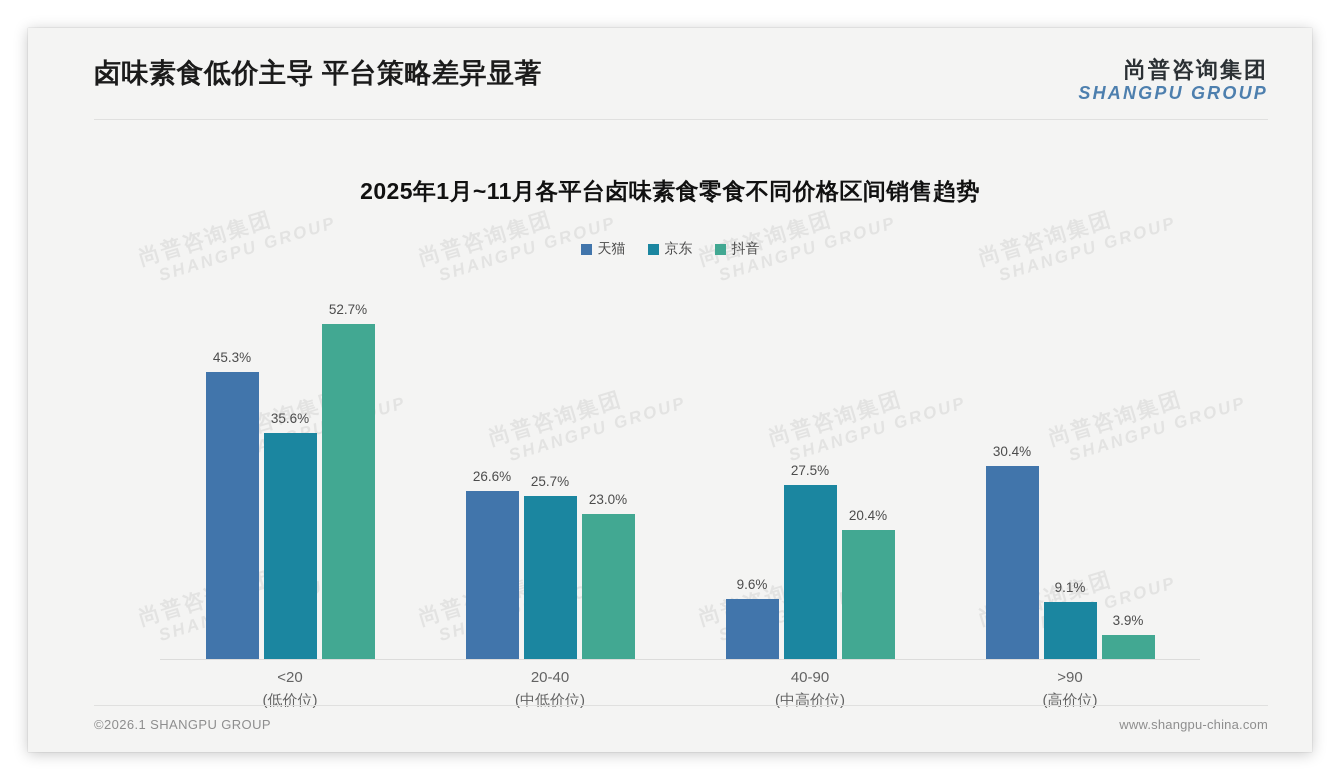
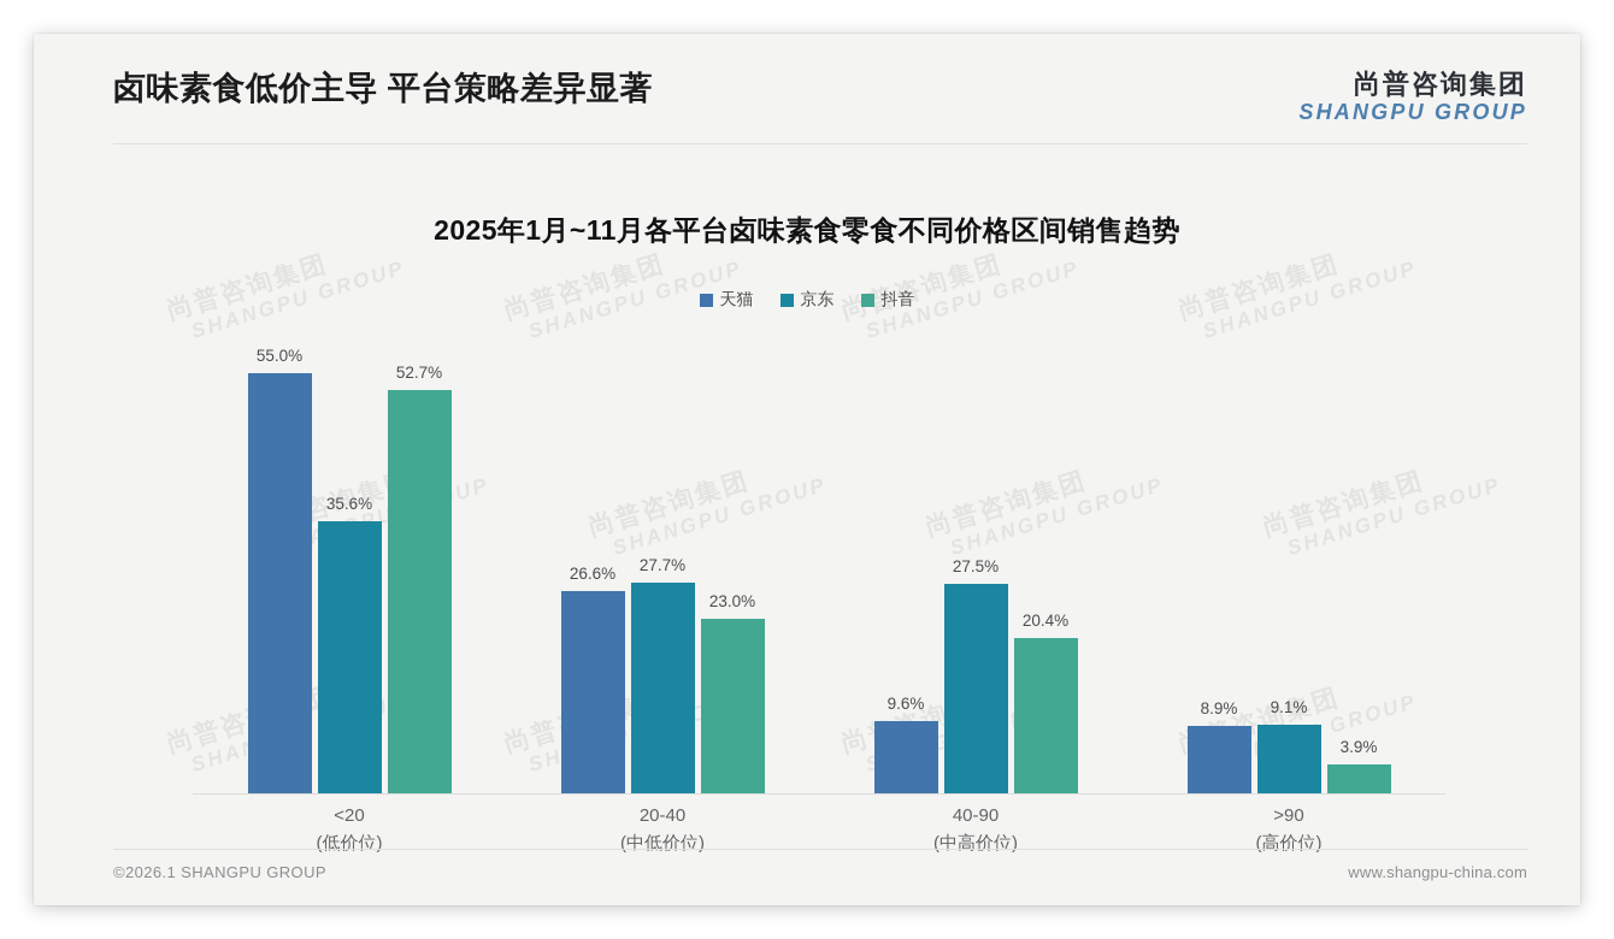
天猫/<20: 45.3% -> 55.0%
京东/20-40: 25.7% -> 27.7%
天猫/>90: 30.4% -> 8.9%
